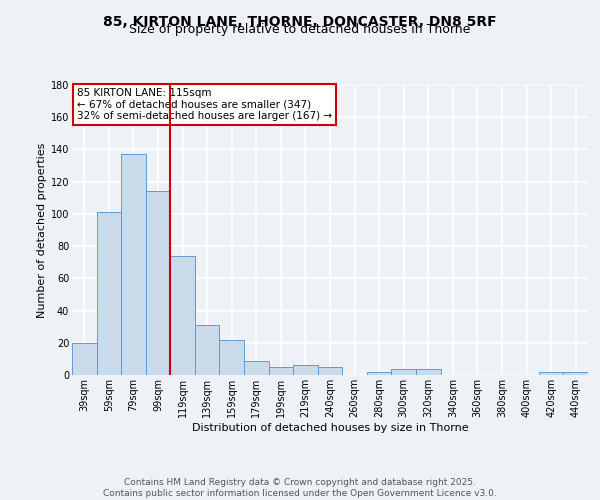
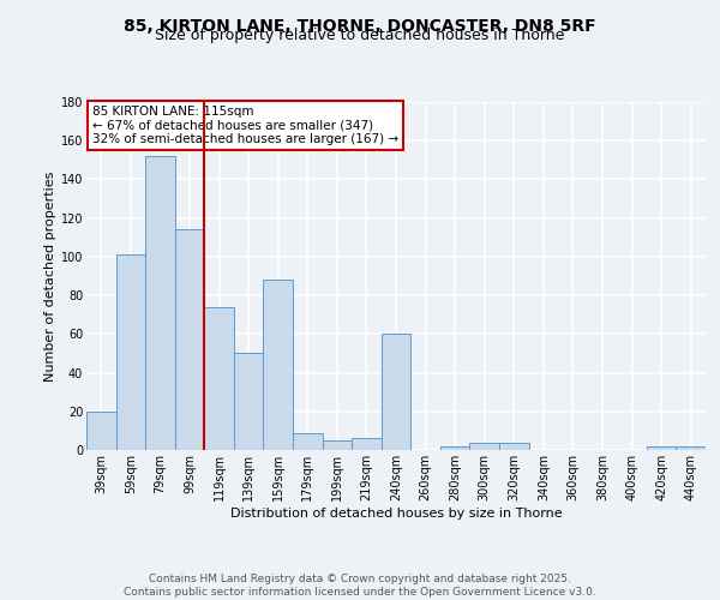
79sqm: 137 -> 152
139sqm: 31 -> 50
159sqm: 22 -> 88
240sqm: 5 -> 60
